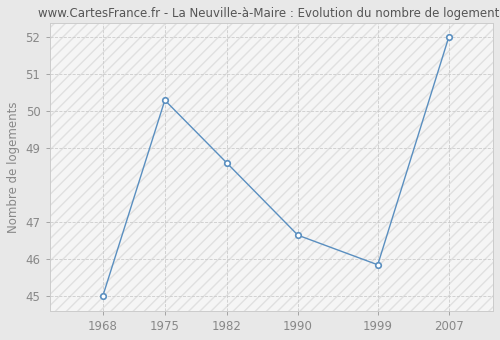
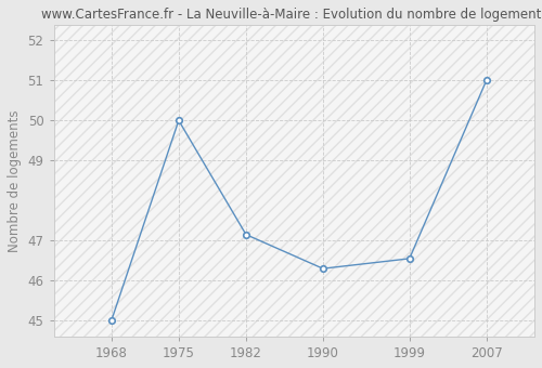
1975: 50.30 -> 50.00
1982: 48.60 -> 47.15
1990: 46.65 -> 46.30
1999: 45.85 -> 46.55
2007: 52.00 -> 51.00
